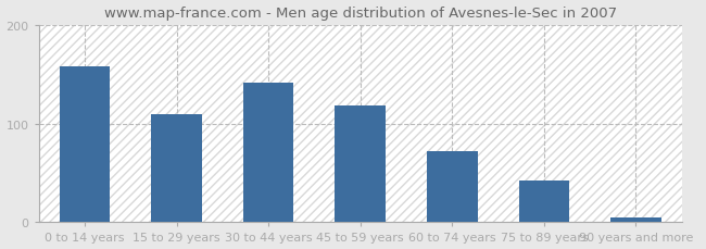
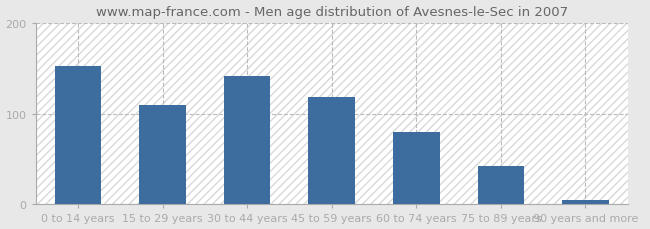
0 to 14 years: 158 -> 152
60 to 74 years: 72 -> 80
